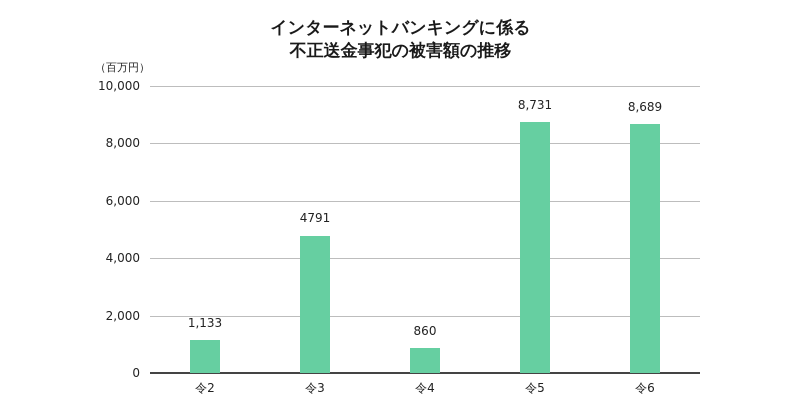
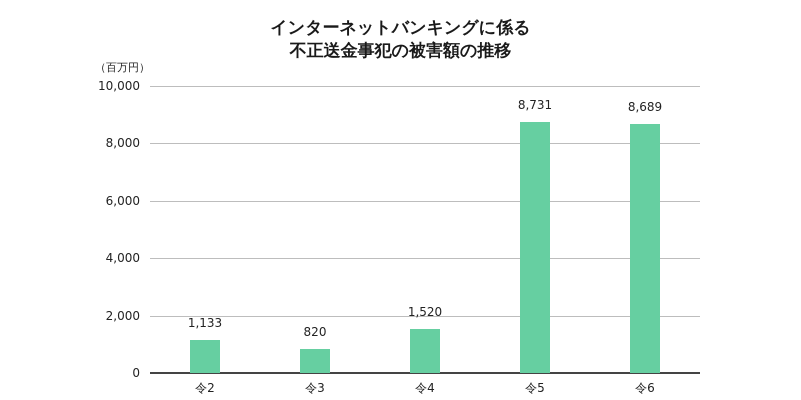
令3: 4791 -> 820
令4: 860 -> 1,520
